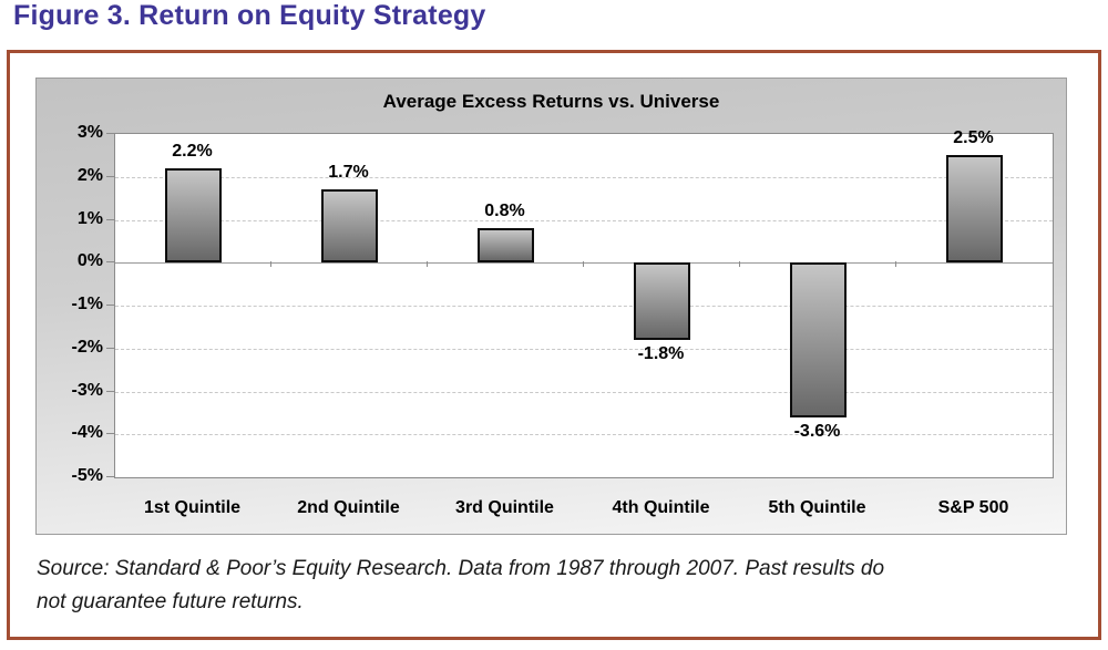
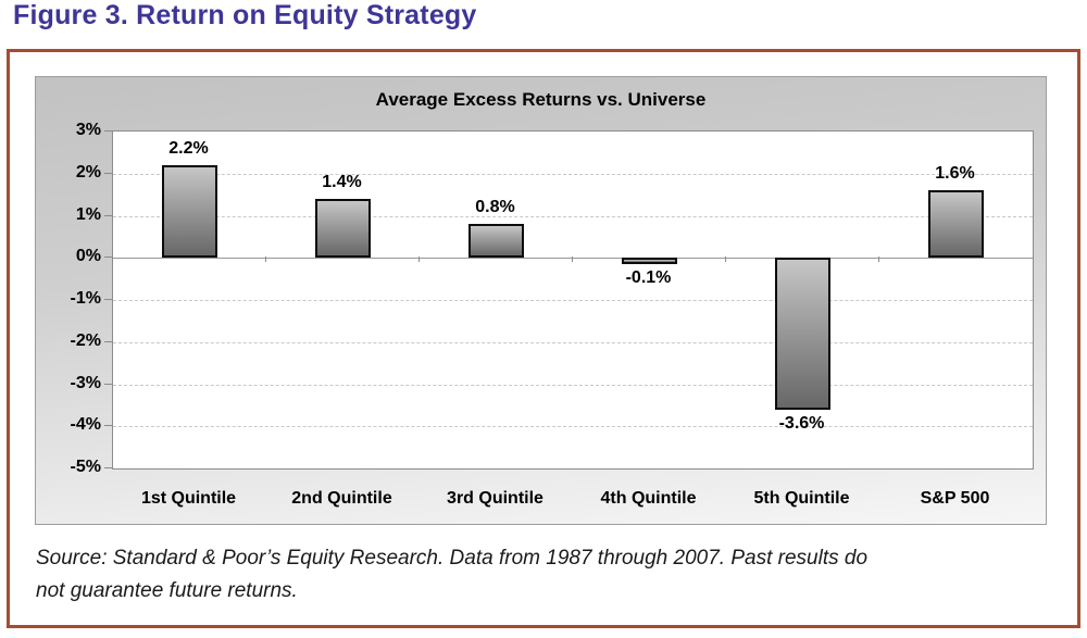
2nd Quintile: 1.7% -> 1.4%
4th Quintile: -1.8% -> -0.1%
S&P 500: 2.5% -> 1.6%
